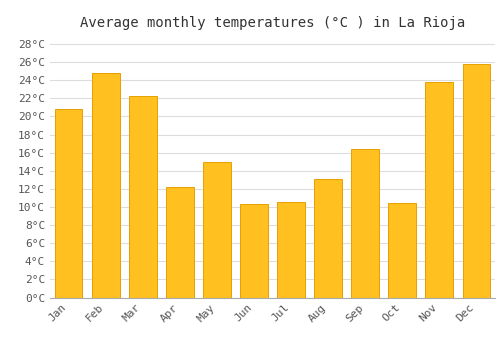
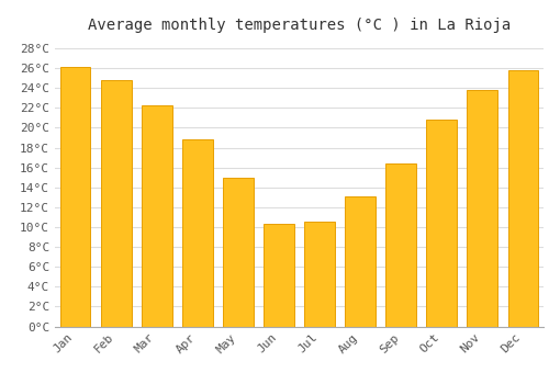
Jan: 20.8°C -> 26.1°C
Apr: 12.2°C -> 18.8°C
Oct: 10.4°C -> 20.8°C
